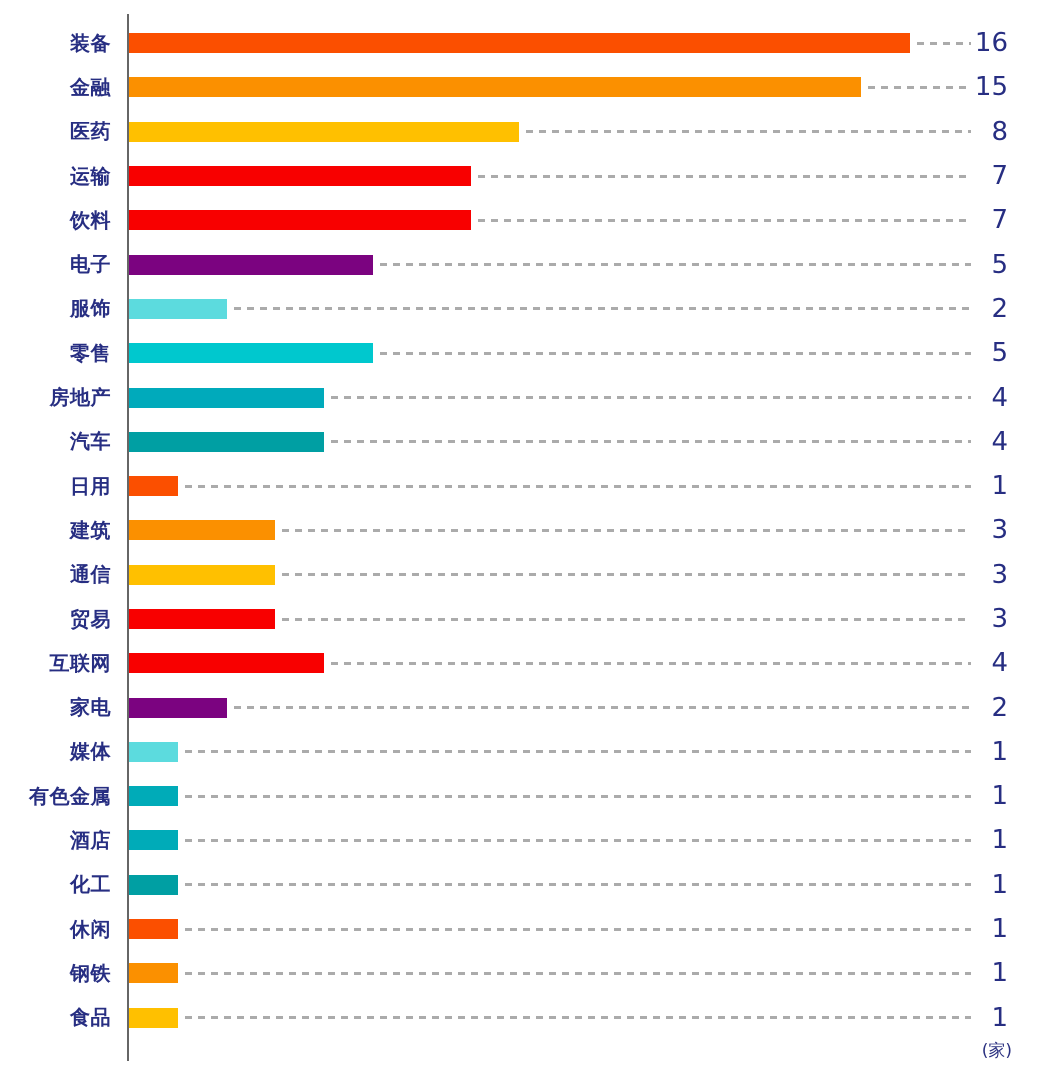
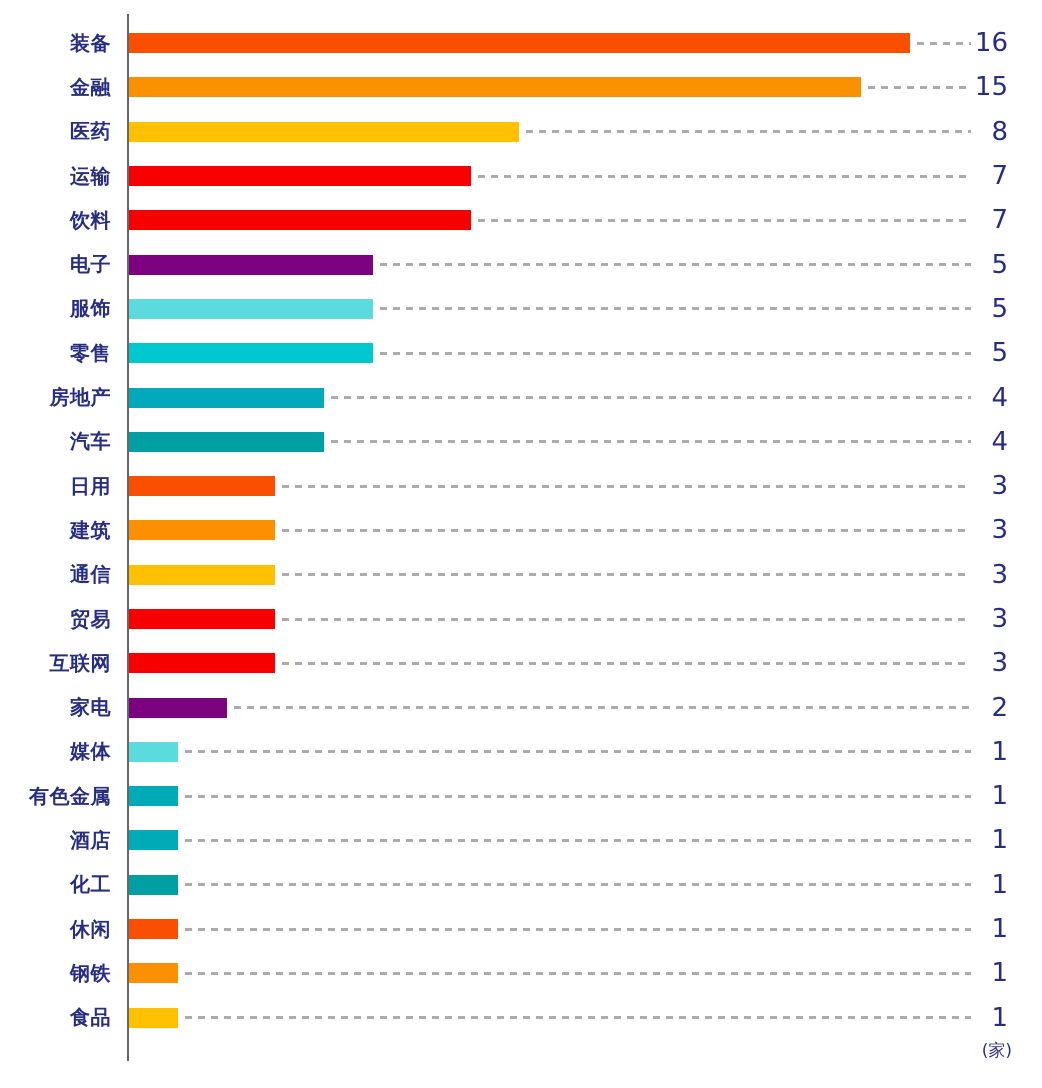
服饰: 2 -> 5
日用: 1 -> 3
互联网: 4 -> 3
